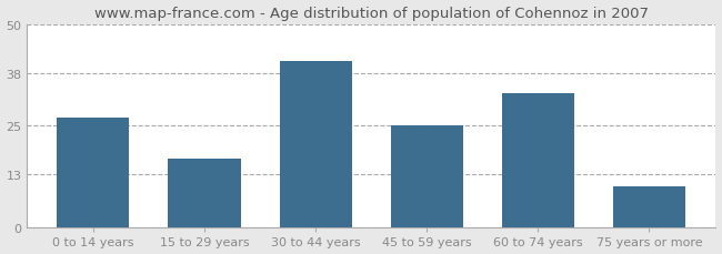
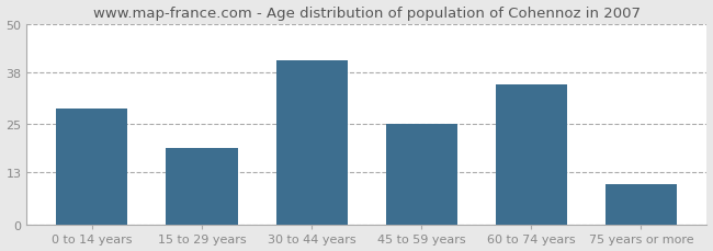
0 to 14 years: 27 -> 29
15 to 29 years: 17 -> 19
60 to 74 years: 33 -> 35
